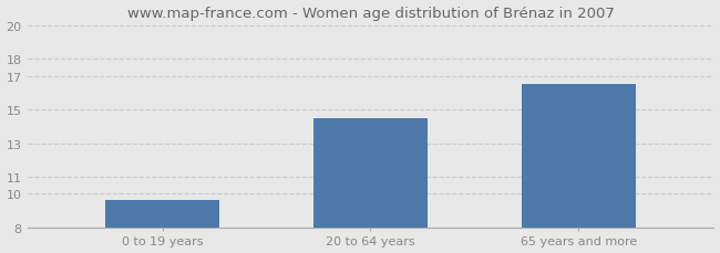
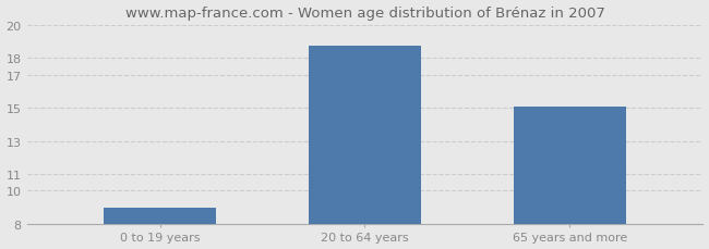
0 to 19 years: 9.6 -> 9.0
20 to 64 years: 14.5 -> 18.8
65 years and more: 16.5 -> 15.1
